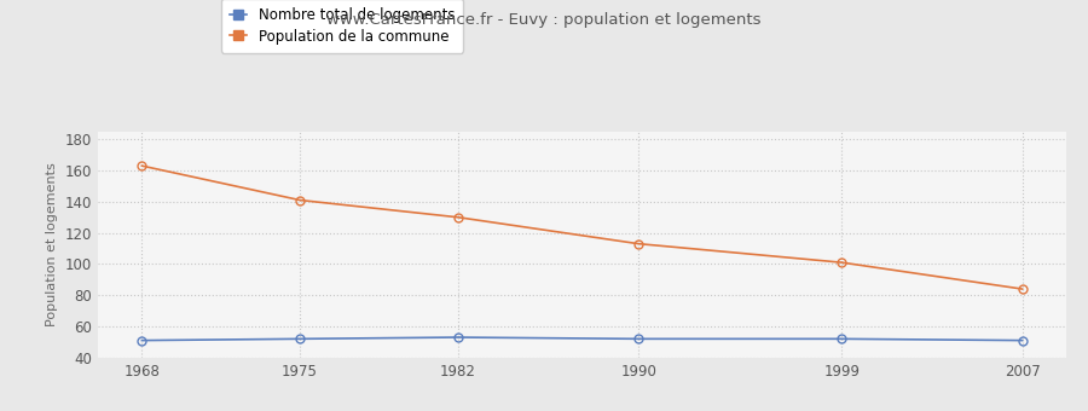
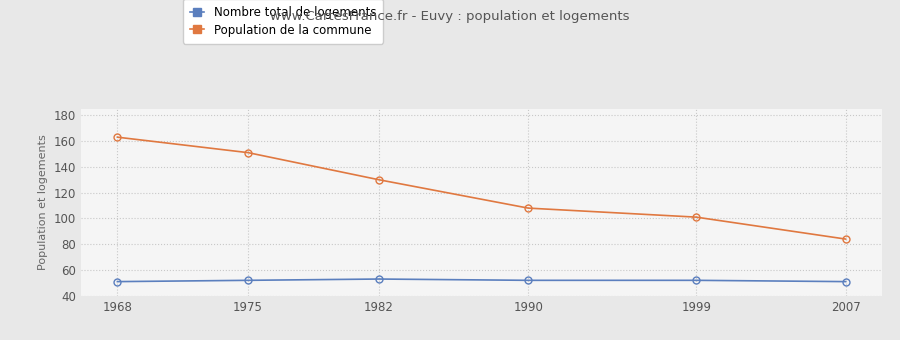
Population de la commune/1975: 141 -> 151
Population de la commune/1990: 113 -> 108
